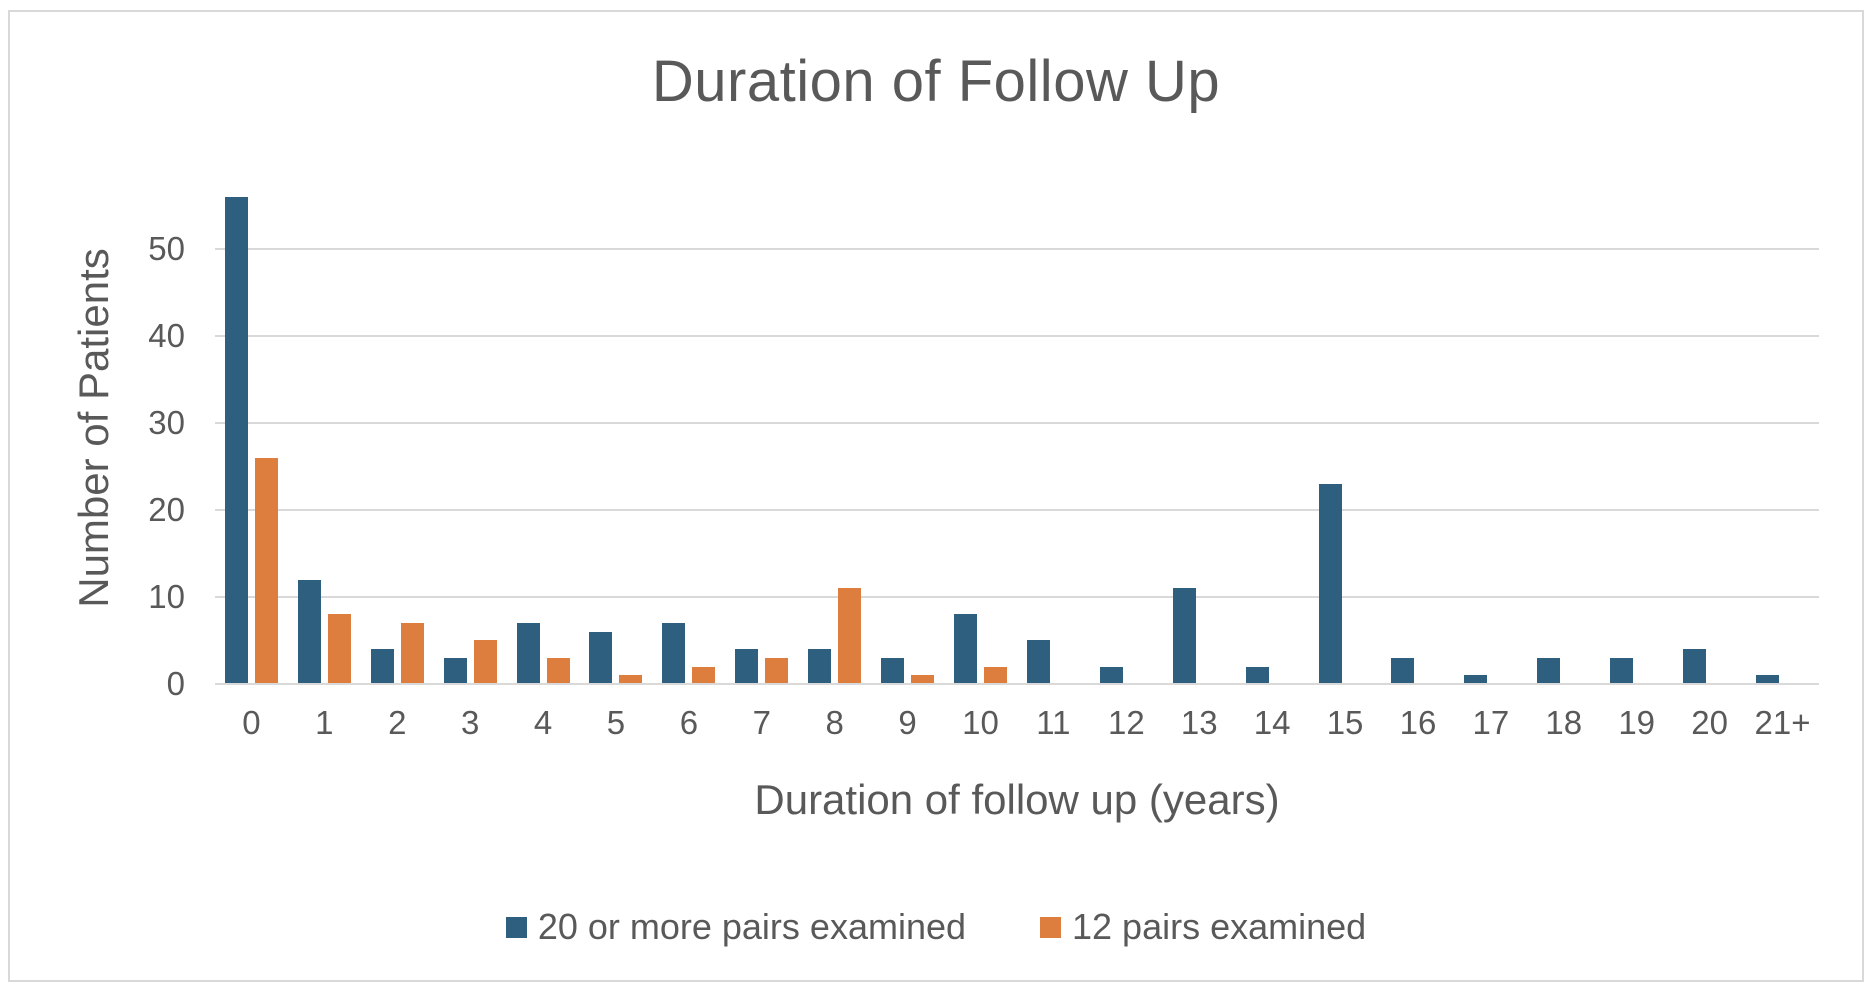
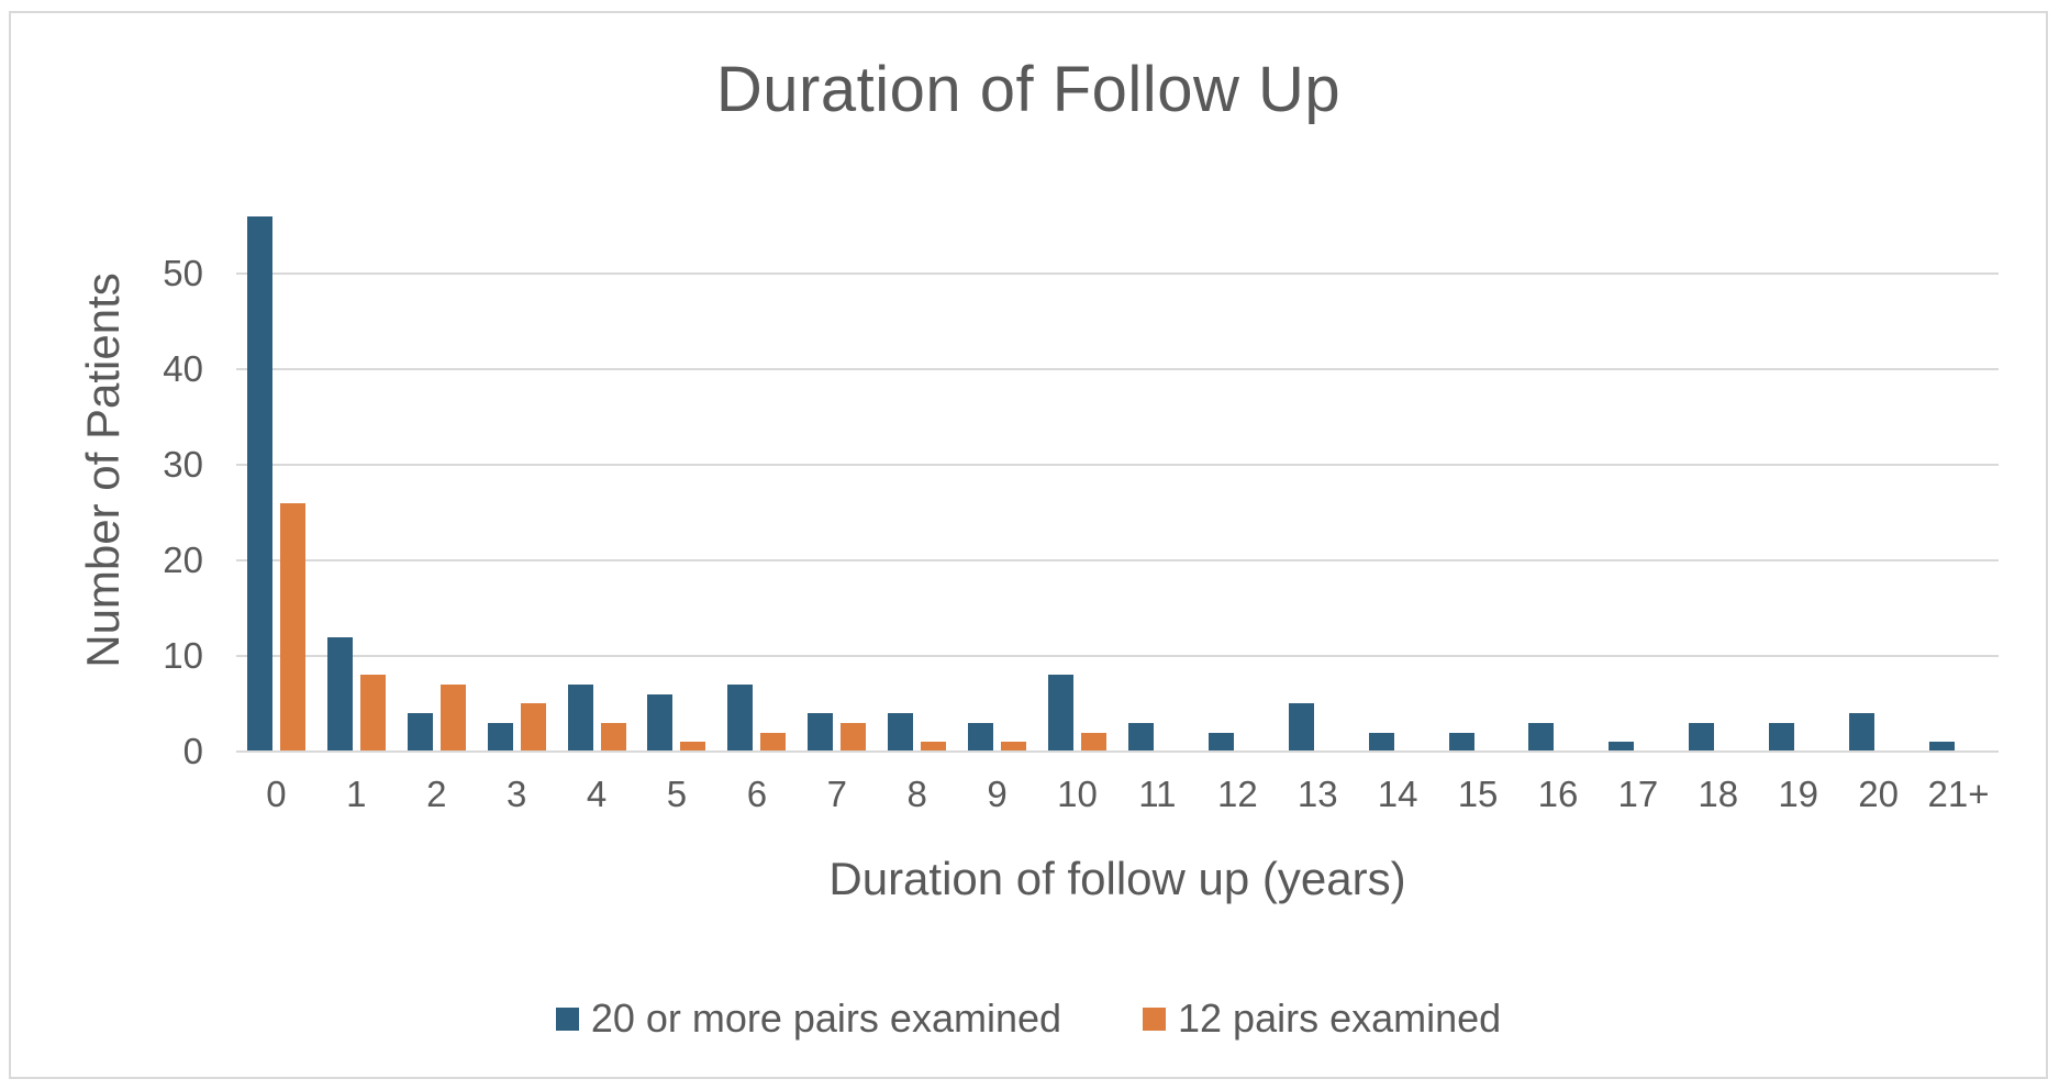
12 pairs examined/8: 11 -> 1
20 or more pairs examined/11: 5 -> 3
20 or more pairs examined/13: 11 -> 5
20 or more pairs examined/15: 23 -> 2
